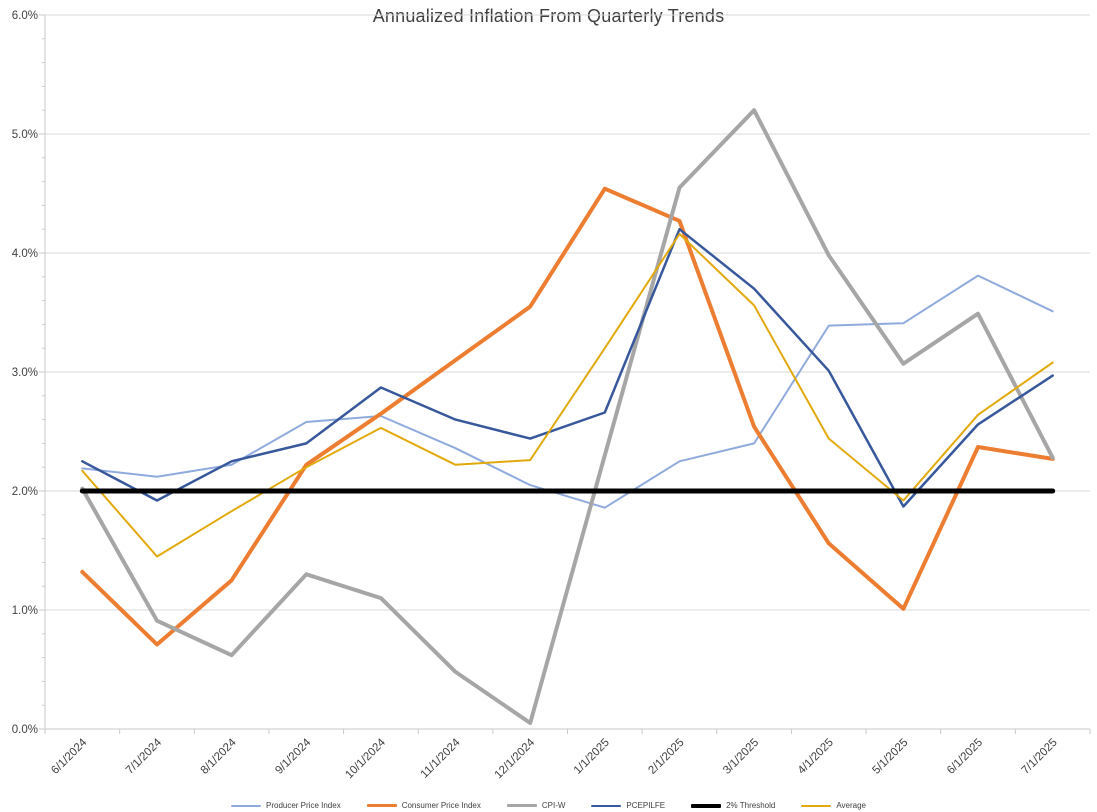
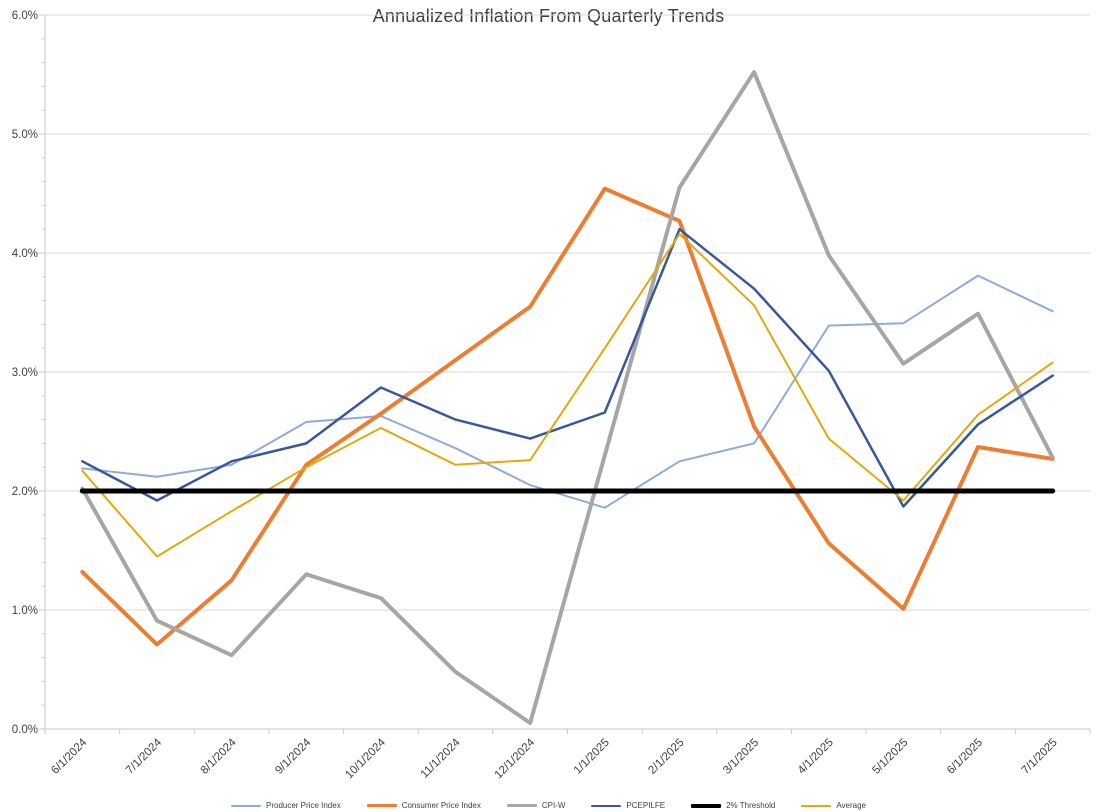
CPI-W/3/1/2025: 5.20% -> 5.52%
